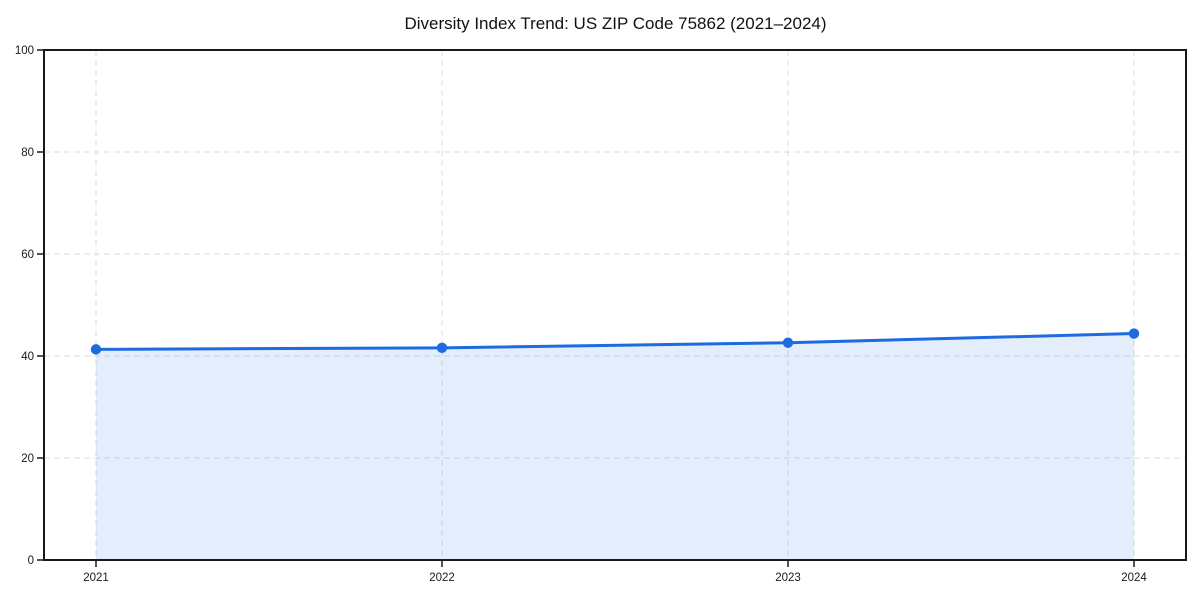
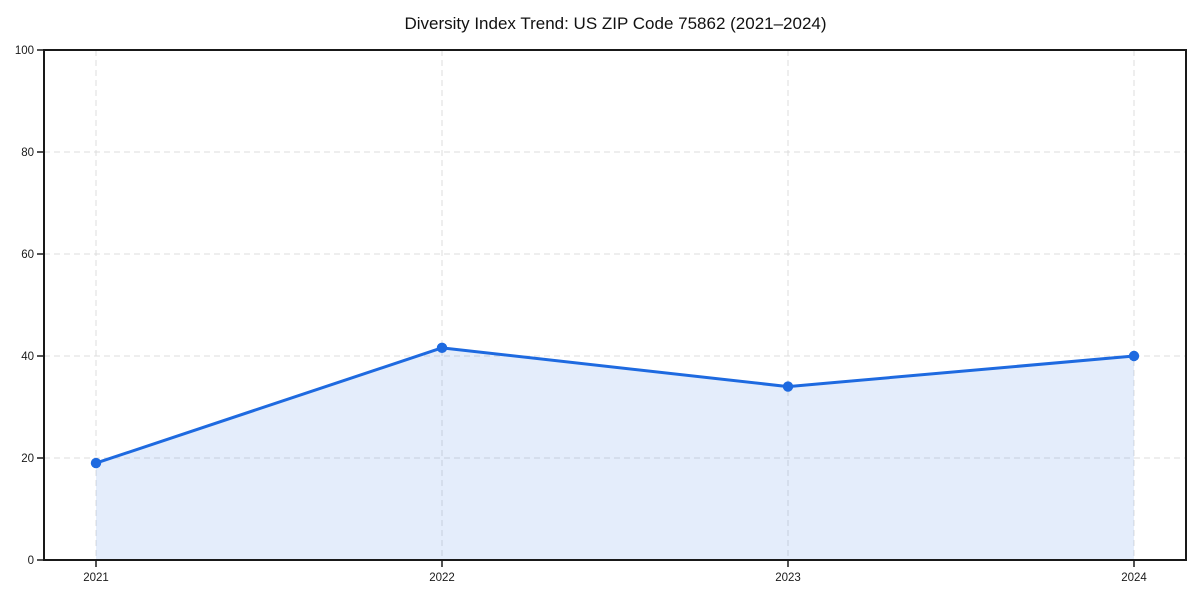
2021: 41 -> 19
2023: 43 -> 34
2024: 44 -> 40
